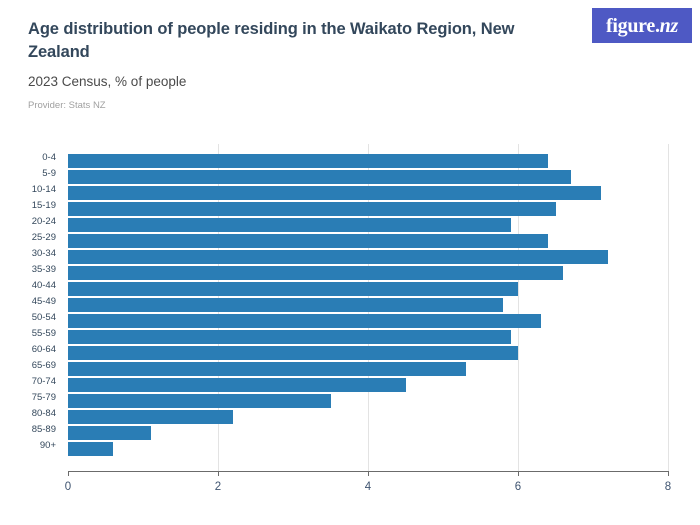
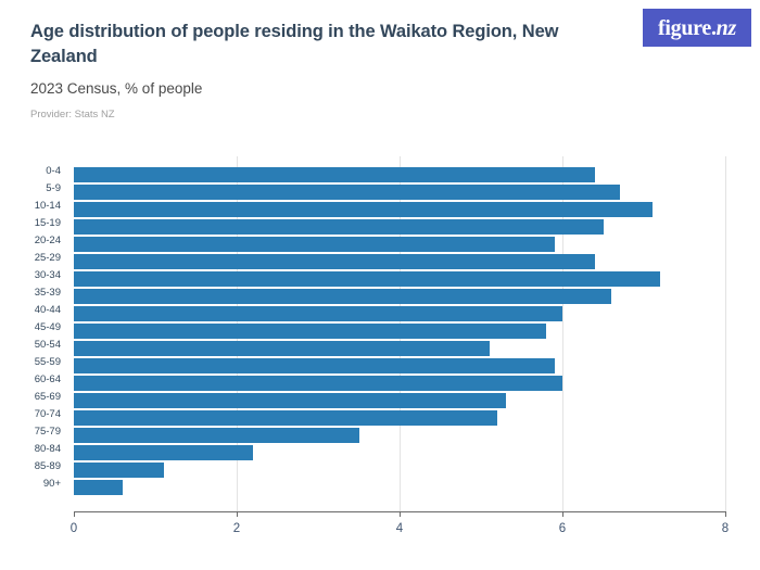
50-54: 6.3 -> 5.1
70-74: 4.5 -> 5.2
